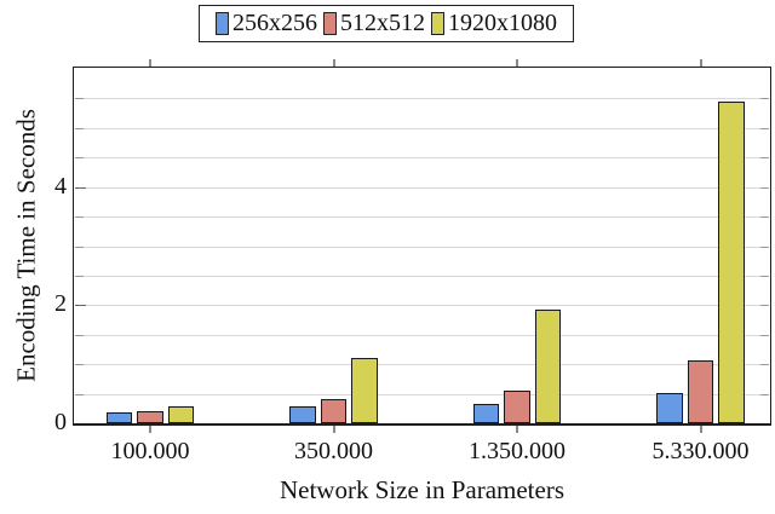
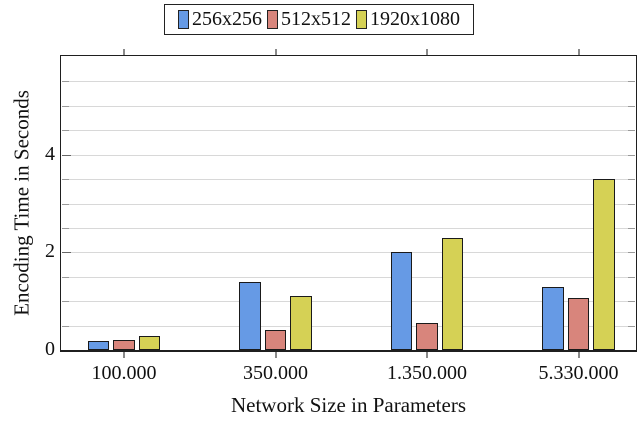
256x256/350.000: 0.3 -> 1.4
256x256/1.350.000: 0.3 -> 2.0
1920x1080/1.350.000: 1.9 -> 2.3
256x256/5.330.000: 0.5 -> 1.3
1920x1080/5.330.000: 5.5 -> 3.5
